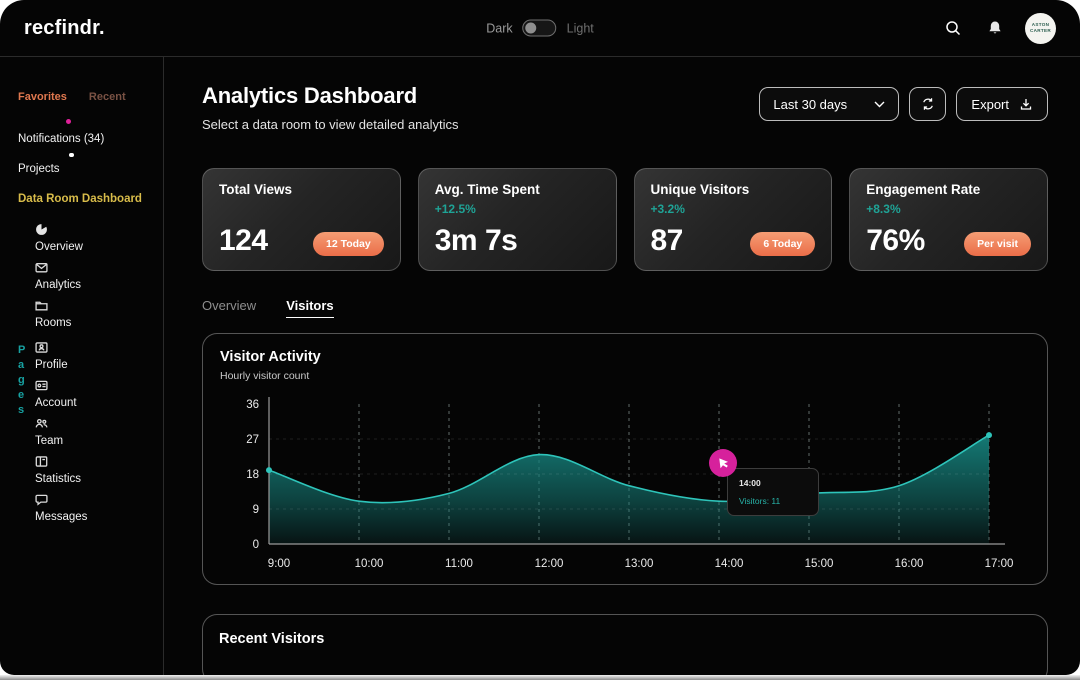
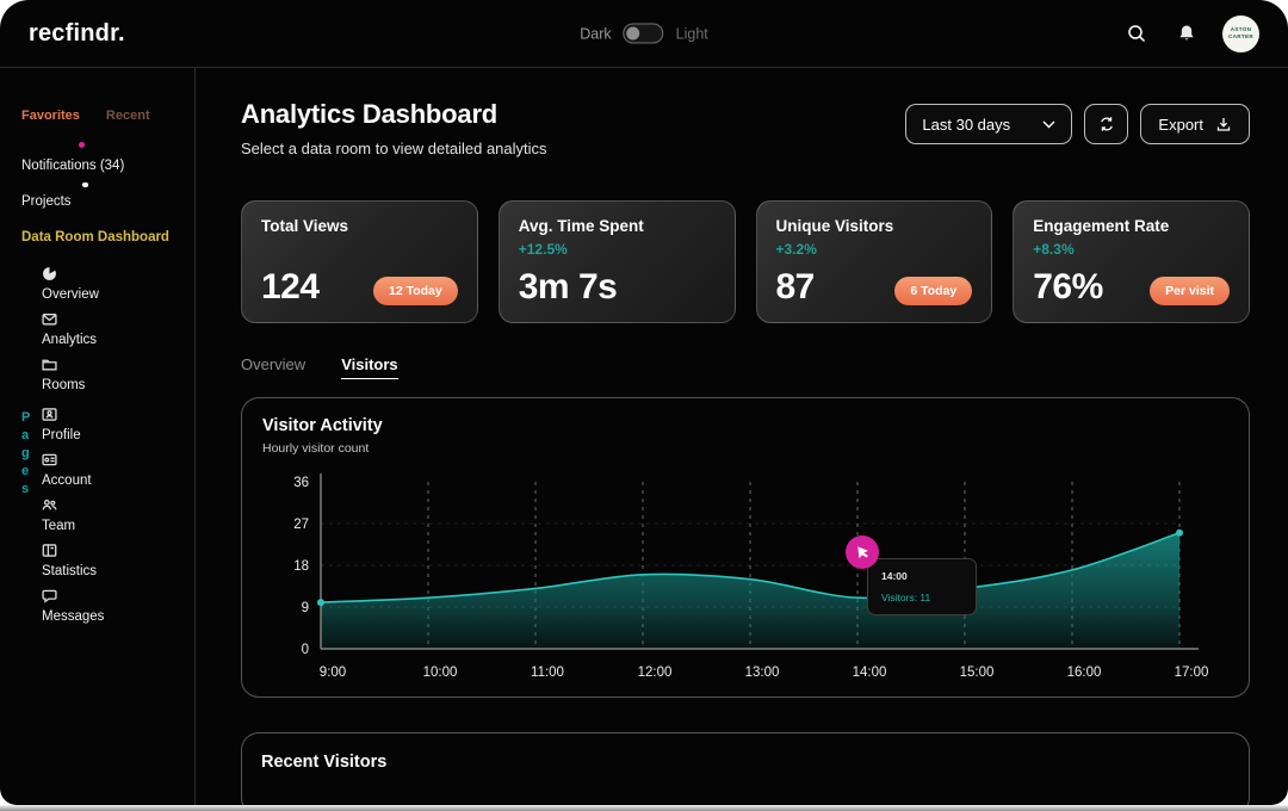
9:00: 19 -> 10
12:00: 23 -> 16
16:00: 15 -> 17
17:00: 28 -> 25
